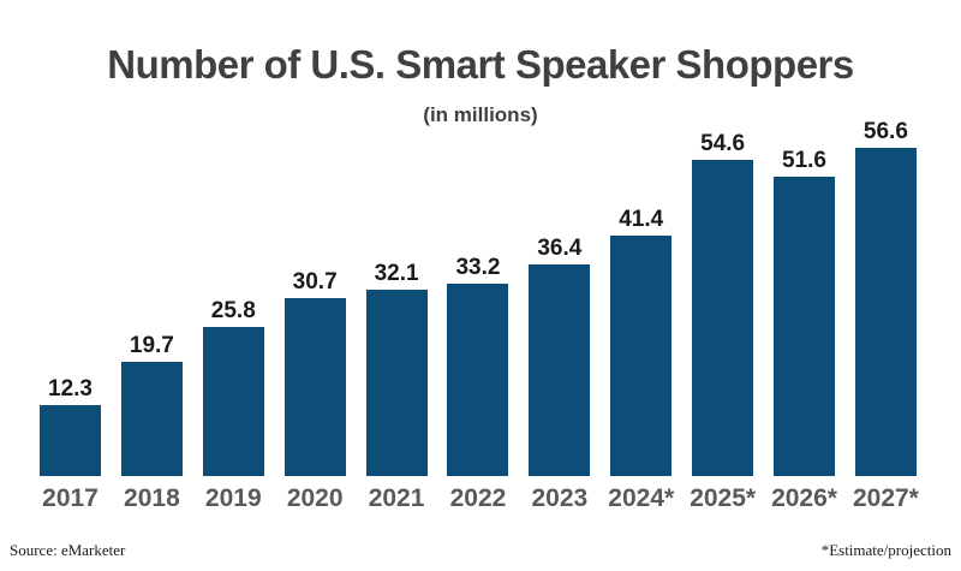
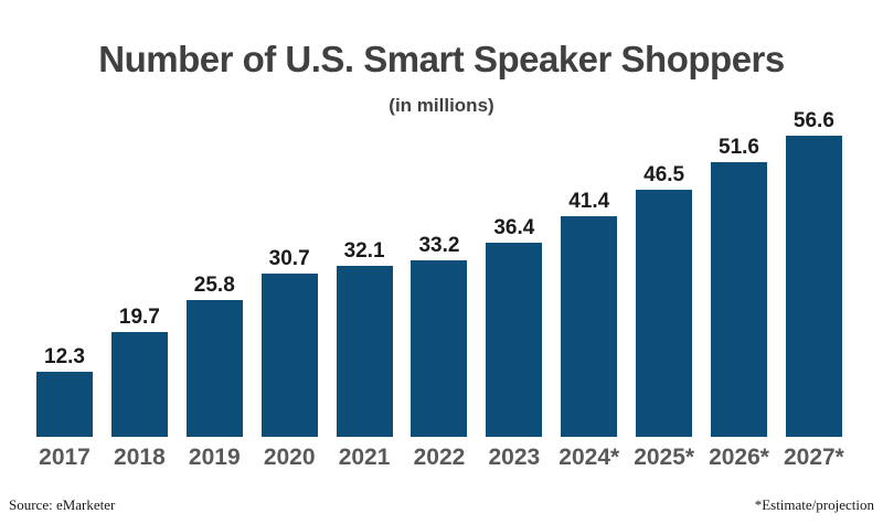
2025*: 54.6 -> 46.5
